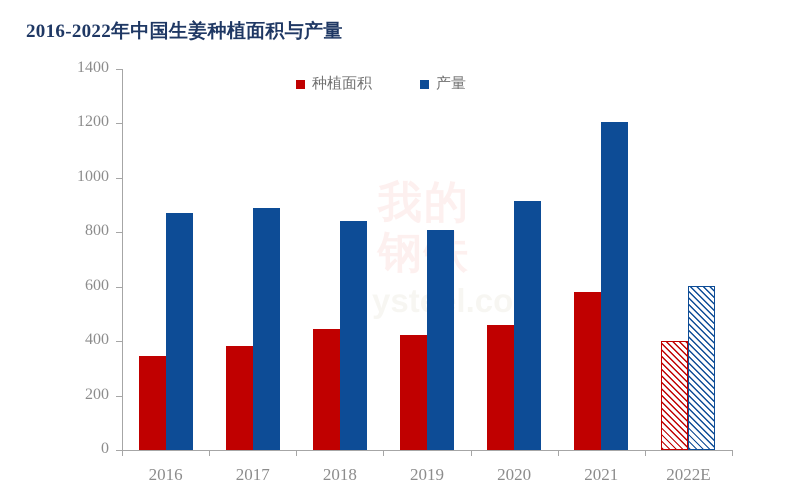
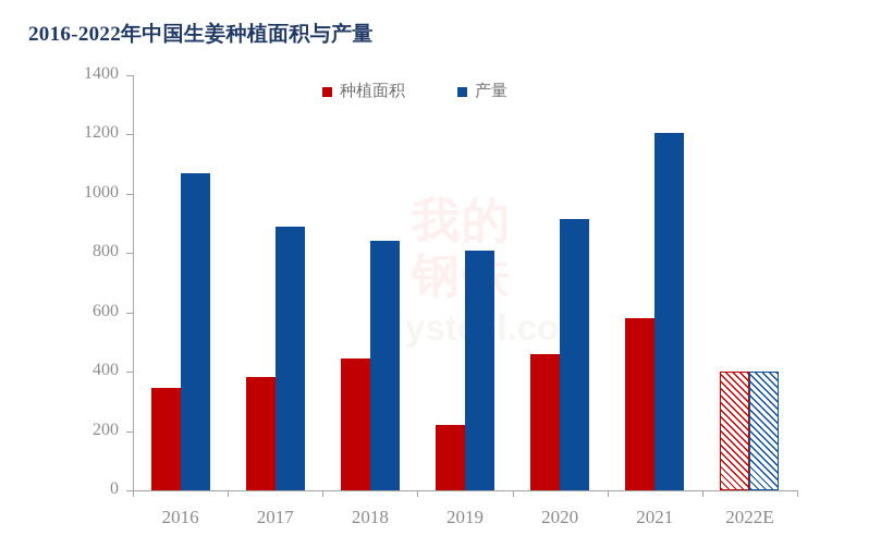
产量/2016: 870 -> 1070
种植面积/2019: 420 -> 220
产量/2022E: 600 -> 400
